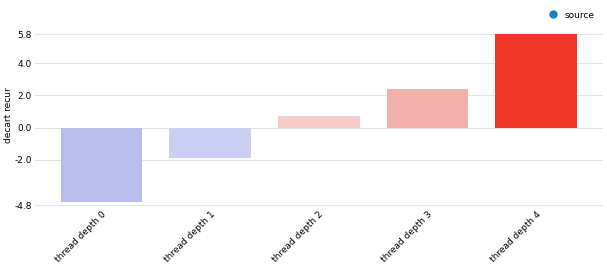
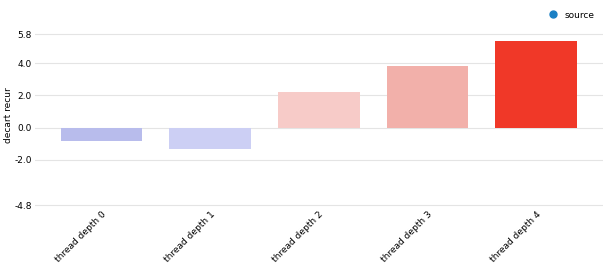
thread depth 0: -4.6 -> -0.8
thread depth 1: -1.9 -> -1.3
thread depth 2: 0.7 -> 2.2
thread depth 3: 2.4 -> 3.8
thread depth 4: 5.8 -> 5.4
